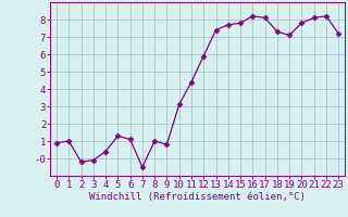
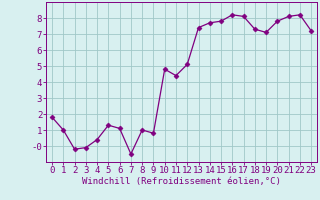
0: 0.9 -> 1.8
10: 3.1 -> 4.8
12: 5.9 -> 5.1
